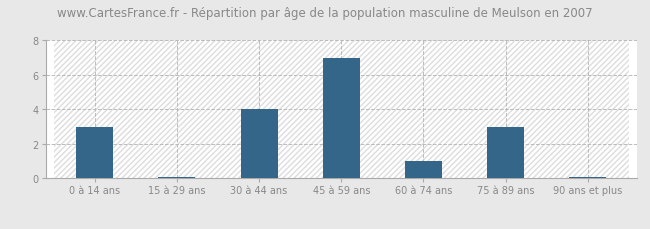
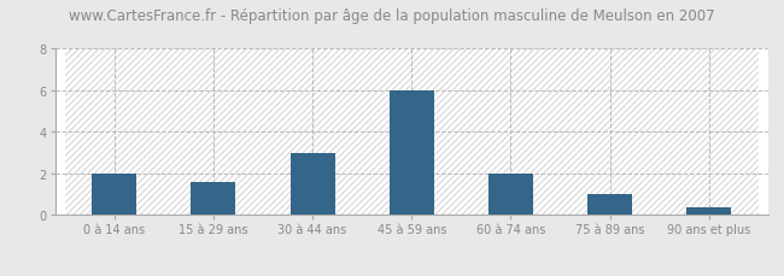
0 à 14 ans: 3.0 -> 2.0
15 à 29 ans: 0.1 -> 1.6
30 à 44 ans: 4.0 -> 3.0
45 à 59 ans: 7.0 -> 6.0
60 à 74 ans: 1.0 -> 2.0
75 à 89 ans: 3.0 -> 1.0
90 ans et plus: 0.1 -> 0.4
